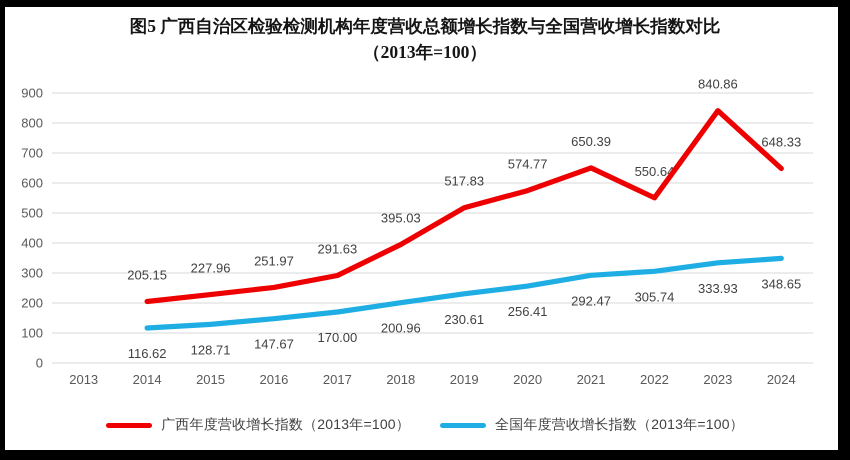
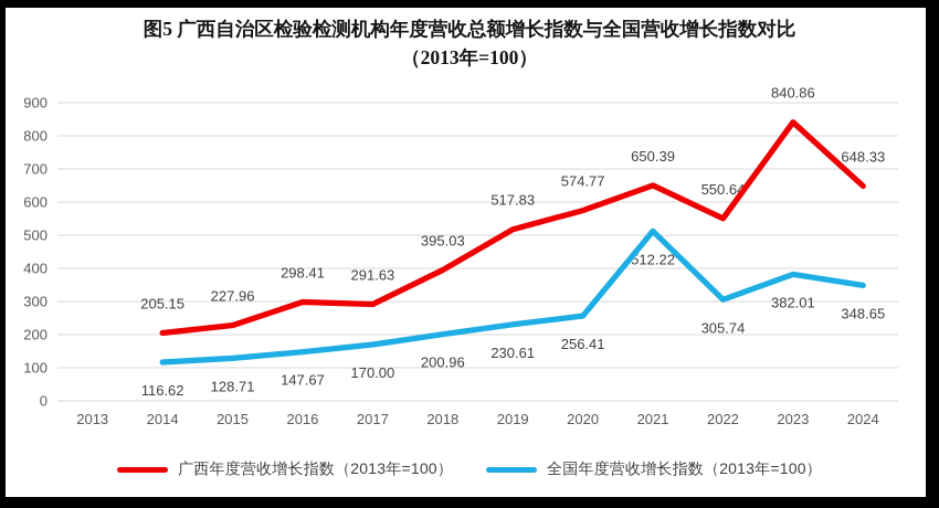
广西年度营收增长指数（2013年=100）/2016: 251.97 -> 298.41
全国年度营收增长指数（2013年=100）/2021: 292.47 -> 512.22
全国年度营收增长指数（2013年=100）/2023: 333.93 -> 382.01
